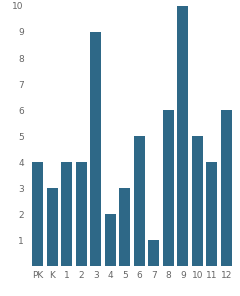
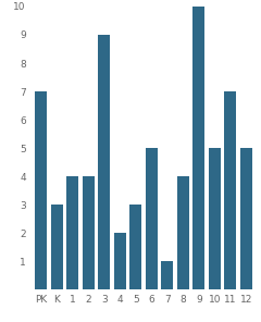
PK: 4 -> 7
8: 6 -> 4
11: 4 -> 7
12: 6 -> 5
